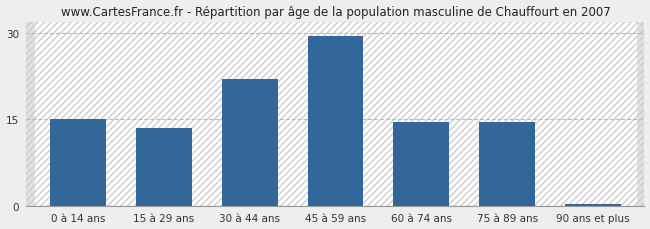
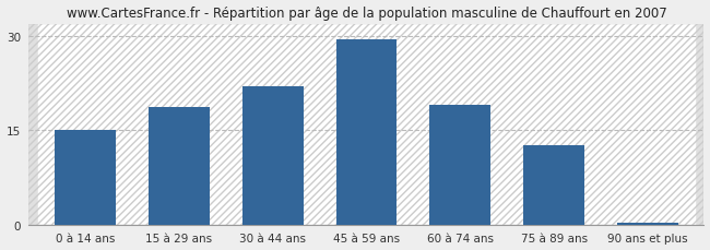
15 à 29 ans: 13.5 -> 18.8
60 à 74 ans: 14.5 -> 19.0
75 à 89 ans: 14.5 -> 12.6
